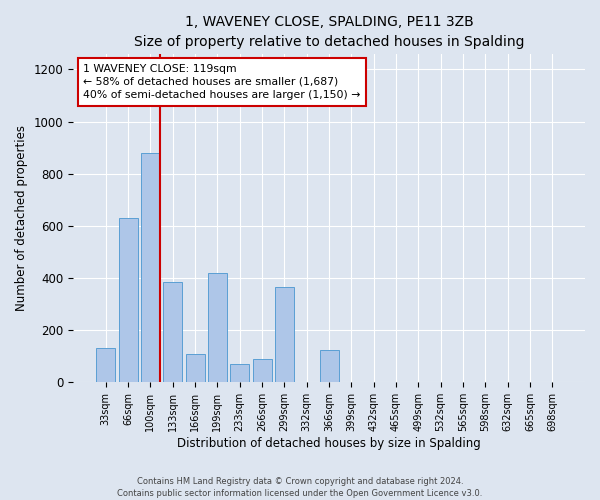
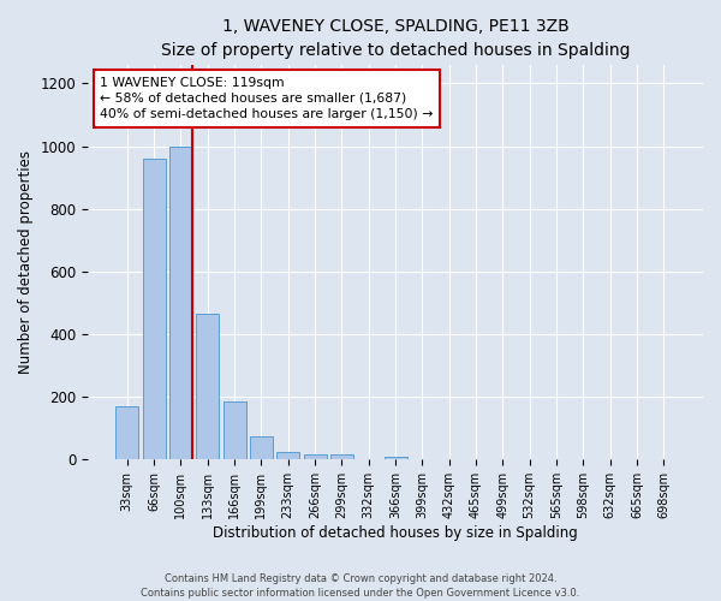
33sqm: 130 -> 170
66sqm: 630 -> 960
100sqm: 880 -> 1000
133sqm: 385 -> 465
166sqm: 110 -> 185
199sqm: 420 -> 75
233sqm: 70 -> 25
266sqm: 90 -> 15
299sqm: 365 -> 15
366sqm: 125 -> 10
